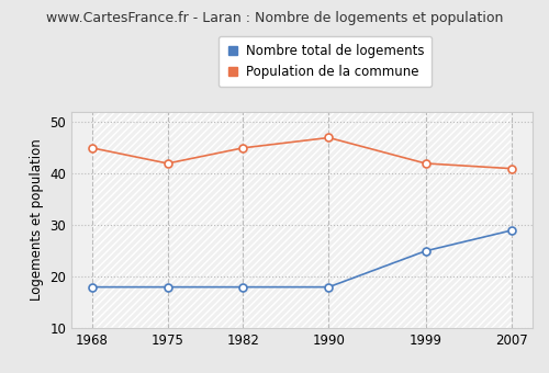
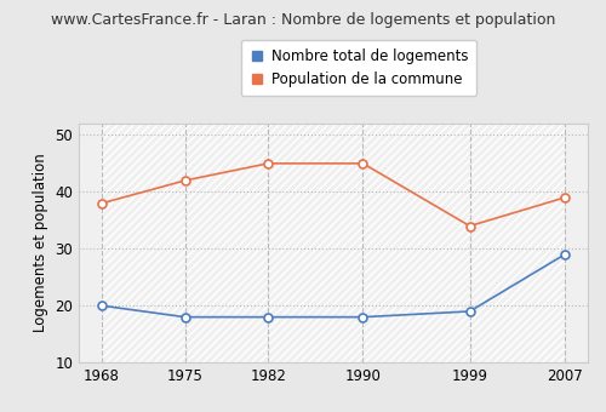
Nombre total de logements/1968: 18 -> 20
Population de la commune/1968: 45 -> 38
Population de la commune/1990: 47 -> 45
Nombre total de logements/1999: 25 -> 19
Population de la commune/1999: 42 -> 34
Population de la commune/2007: 41 -> 39
